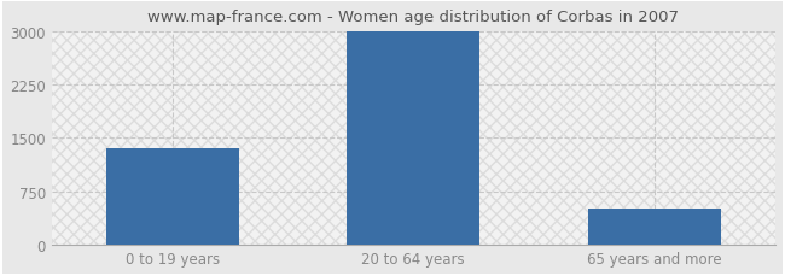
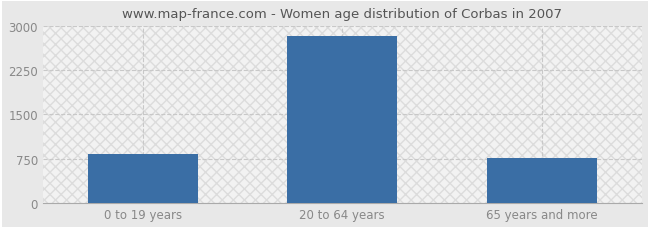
0 to 19 years: 1350 -> 820
20 to 64 years: 3000 -> 2820
65 years and more: 500 -> 760
